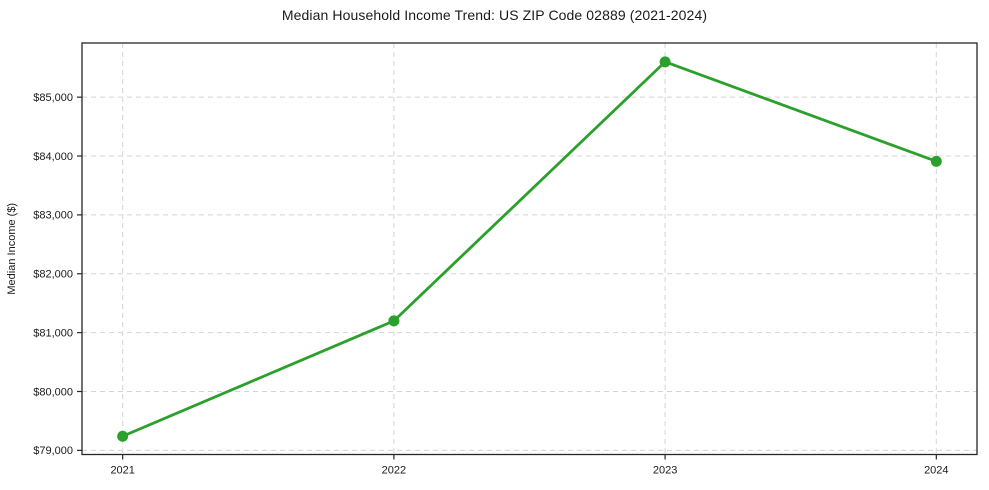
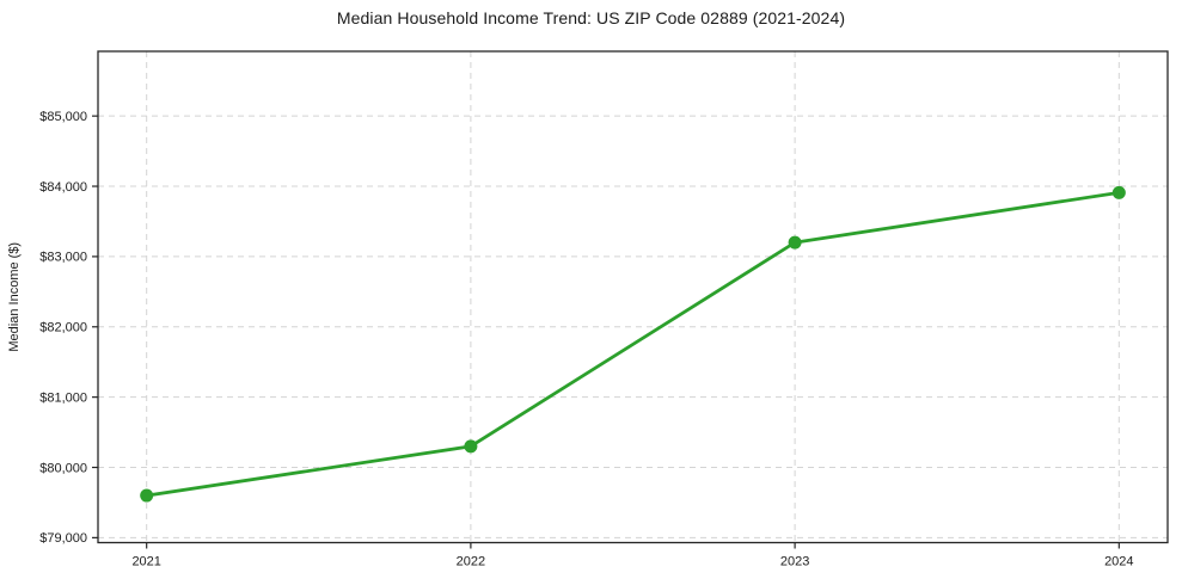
2021: $79200 -> $79600
2022: $81200 -> $80300
2023: $85600 -> $83200
